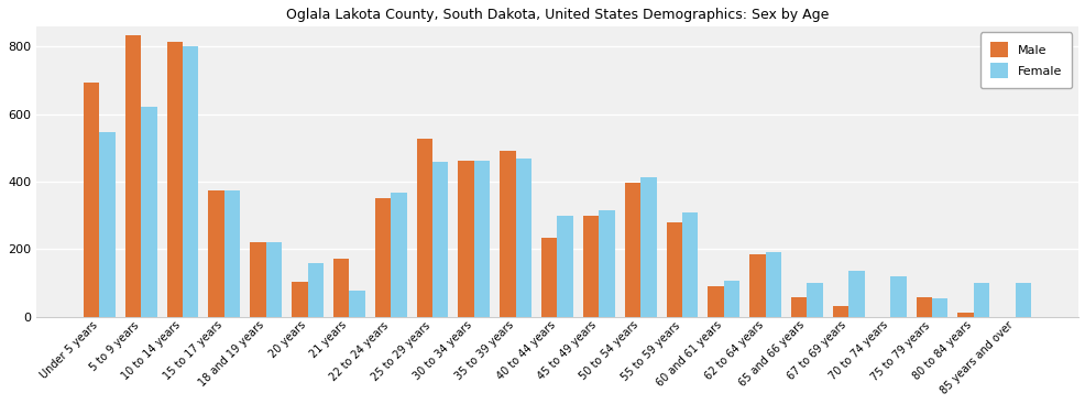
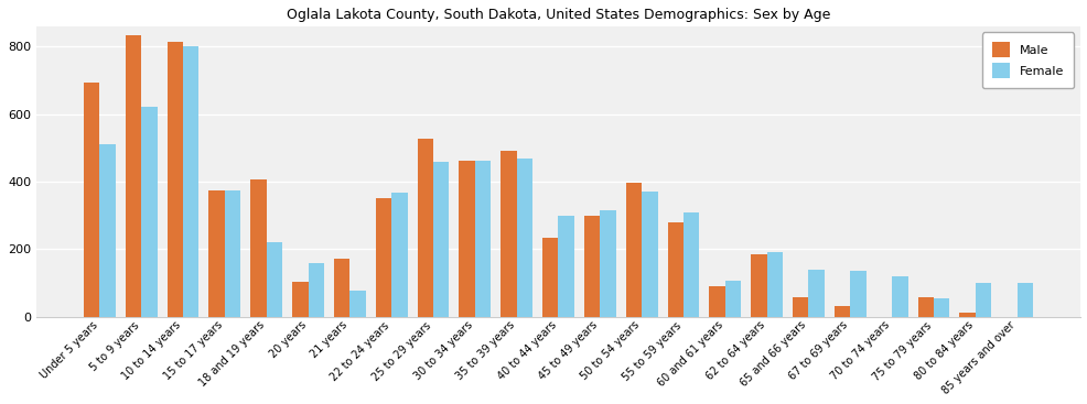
Female/Under 5 years: 548 -> 510
Male/18 and 19 years: 220 -> 405
Female/50 to 54 years: 413 -> 370
Female/65 and 66 years: 100 -> 140
